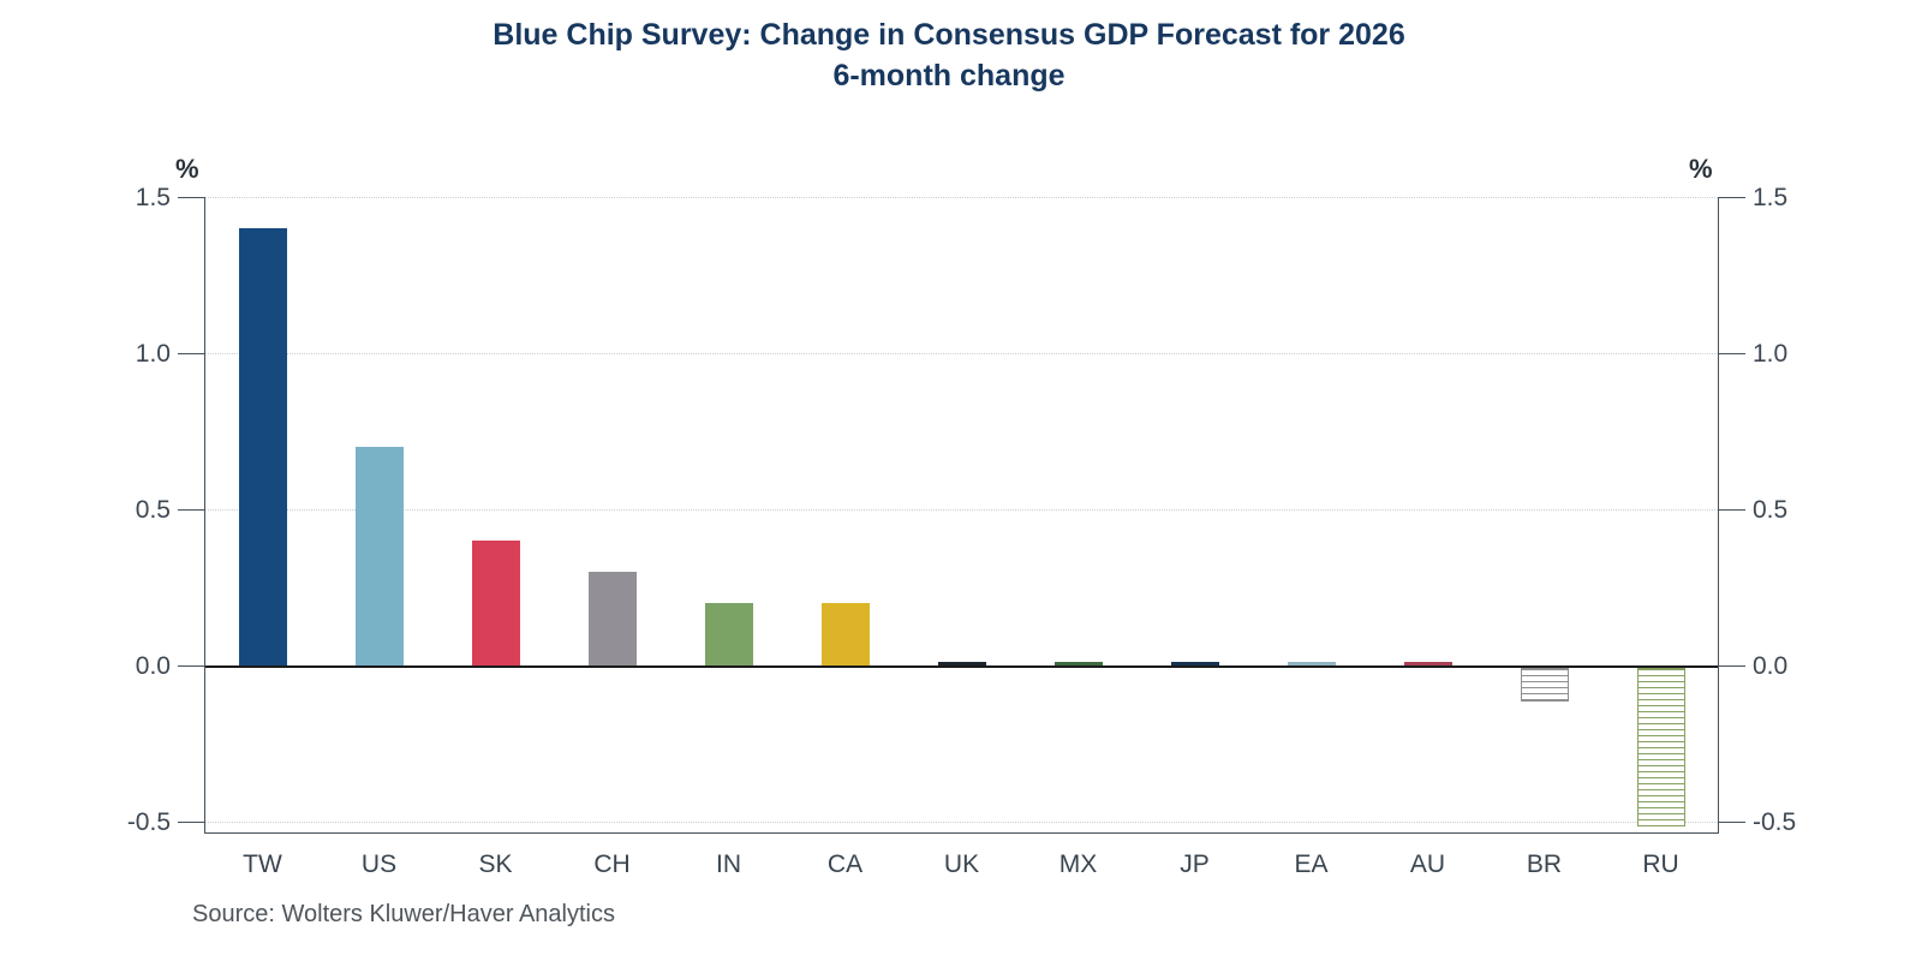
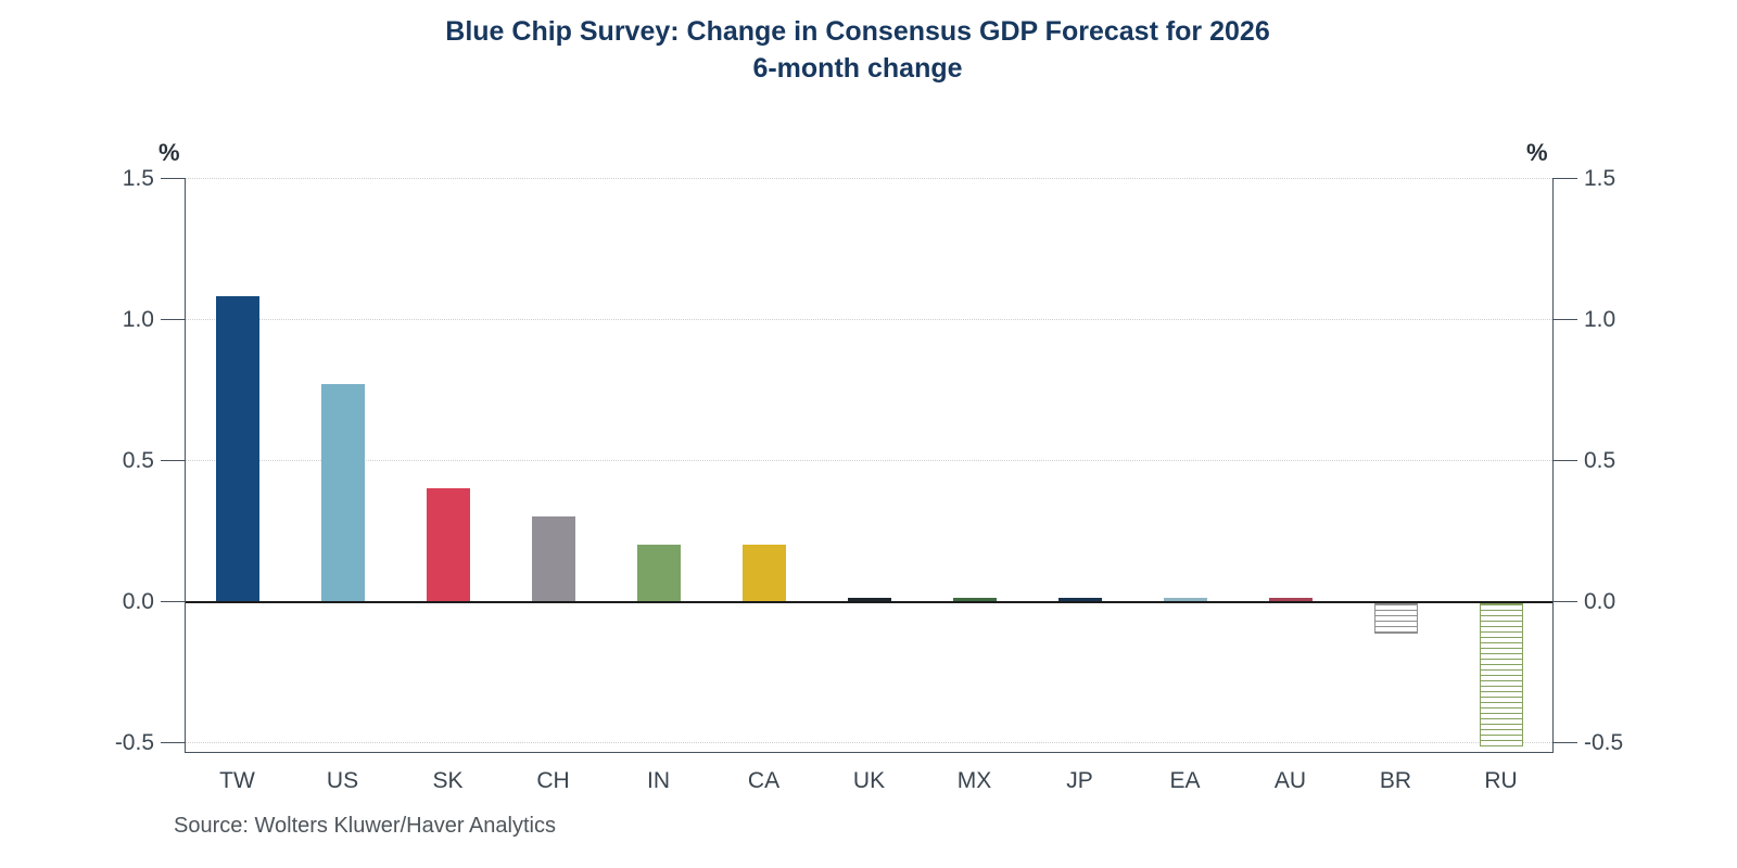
TW: 1.40 -> 1.08
US: 0.70 -> 0.77
